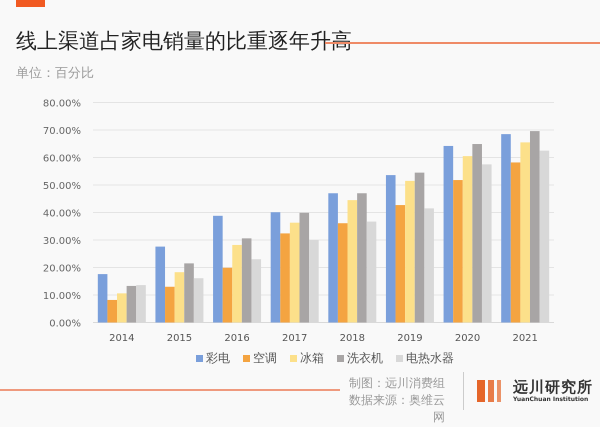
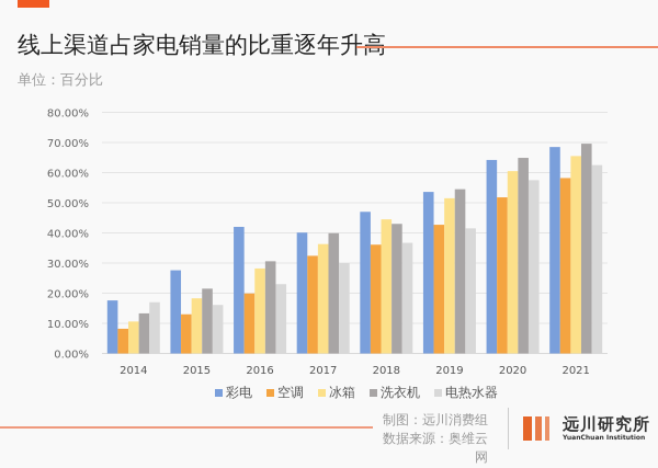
电热水器/2014: 14% -> 17%
彩电/2016: 39% -> 42%
洗衣机/2018: 47% -> 43%
